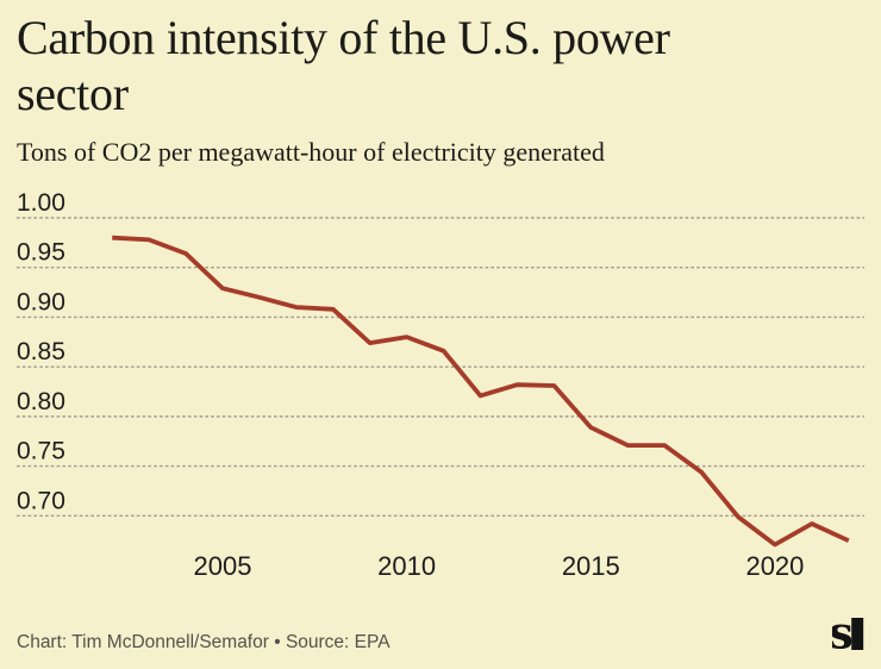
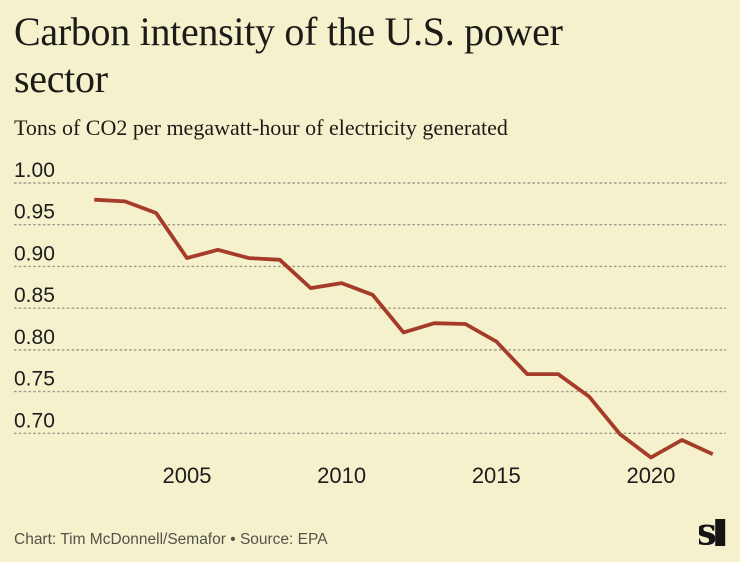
2005: 0.93 -> 0.91
2015: 0.79 -> 0.81
